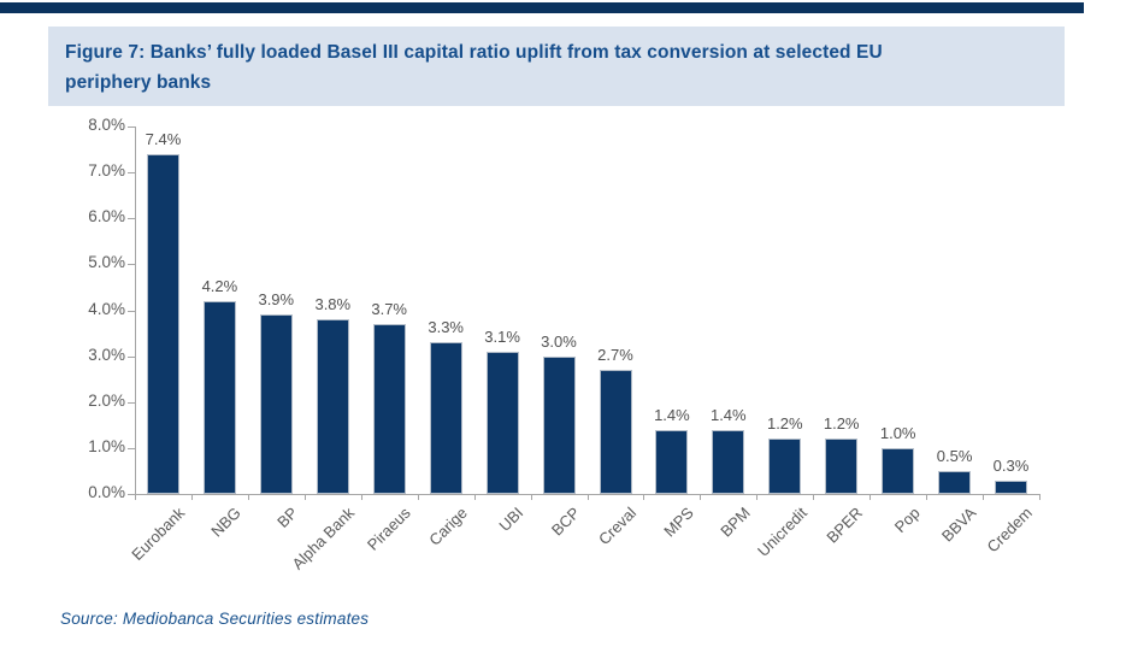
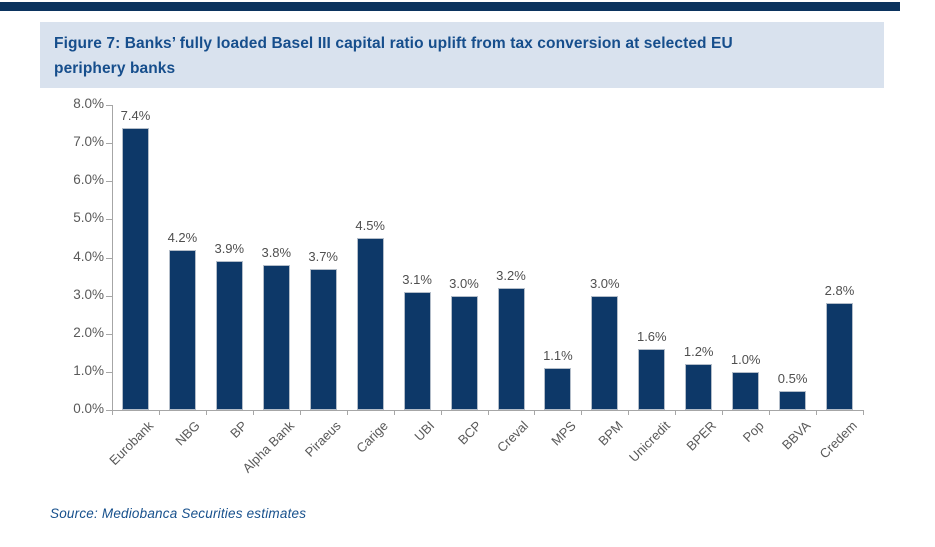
Carige: 3.3% -> 4.5%
Creval: 2.7% -> 3.2%
MPS: 1.4% -> 1.1%
BPM: 1.4% -> 3.0%
Unicredit: 1.2% -> 1.6%
Credem: 0.3% -> 2.8%
